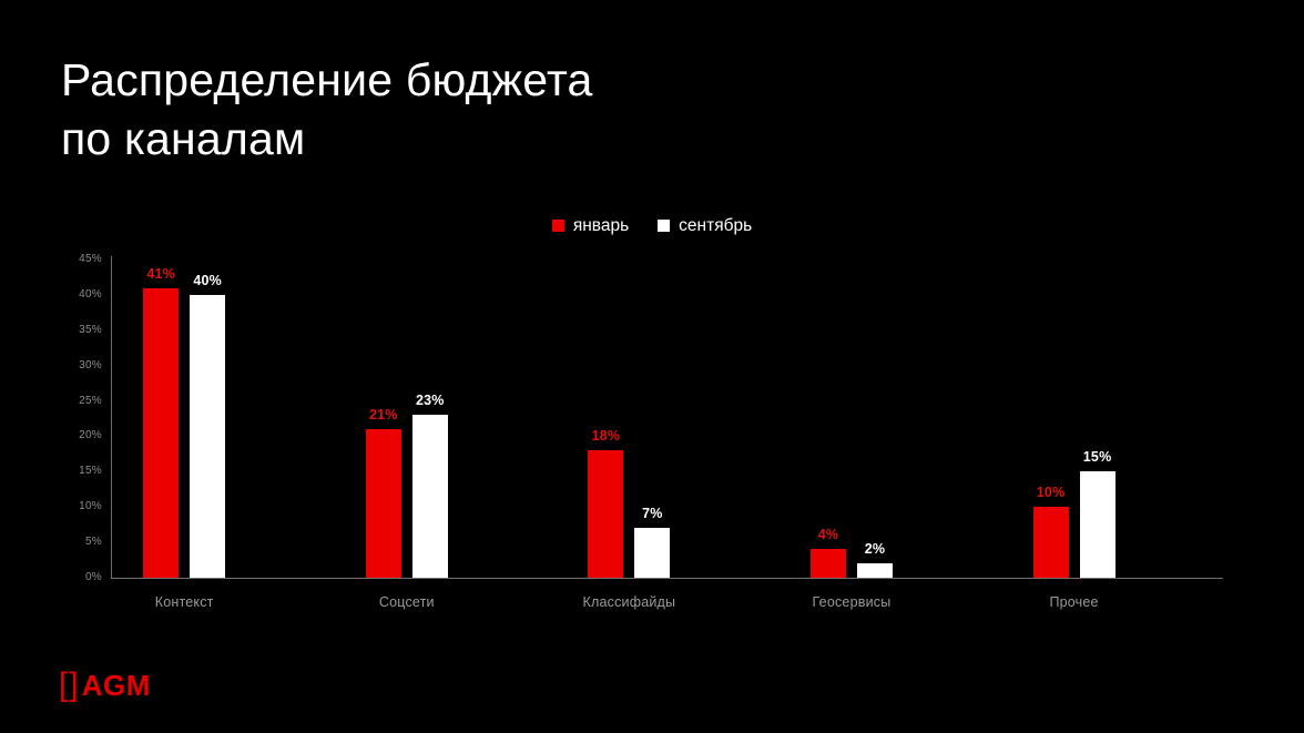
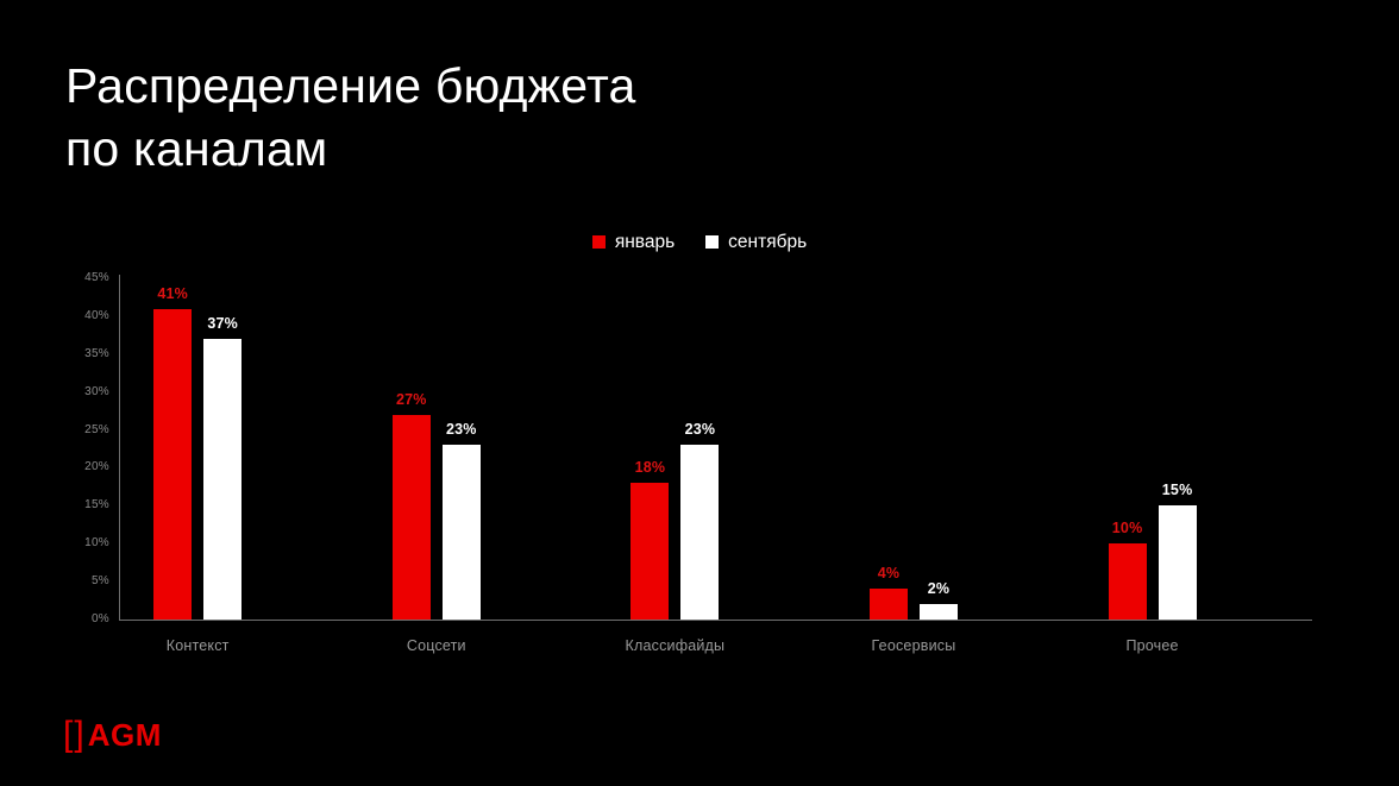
сентябрь/Контекст: 40% -> 37%
январь/Соцсети: 21% -> 27%
сентябрь/Классифайды: 7% -> 23%
